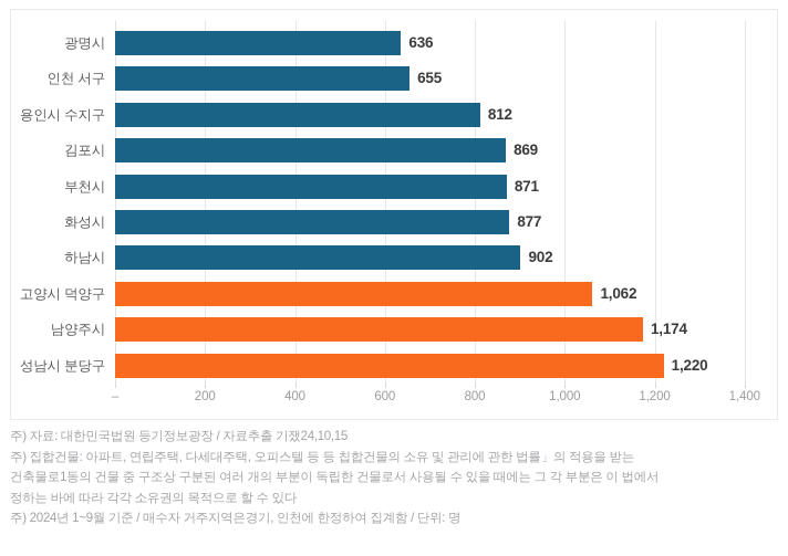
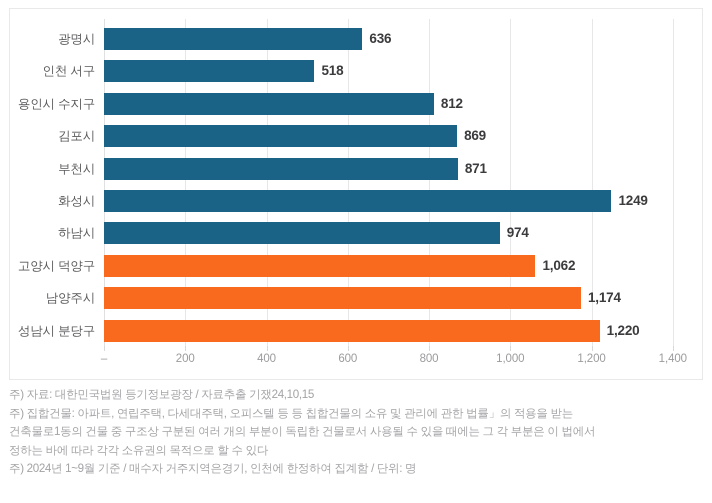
인천 서구: 655 -> 518
화성시: 877 -> 1249
하남시: 902 -> 974
